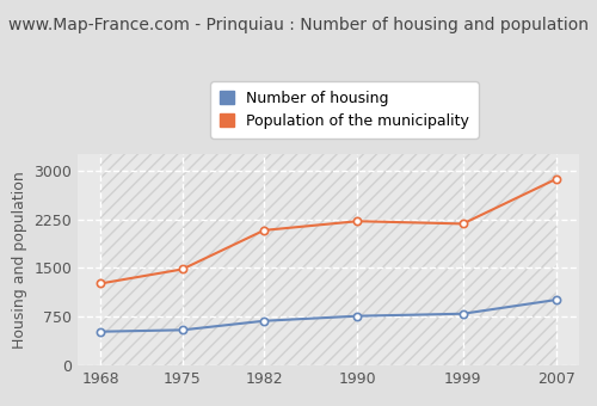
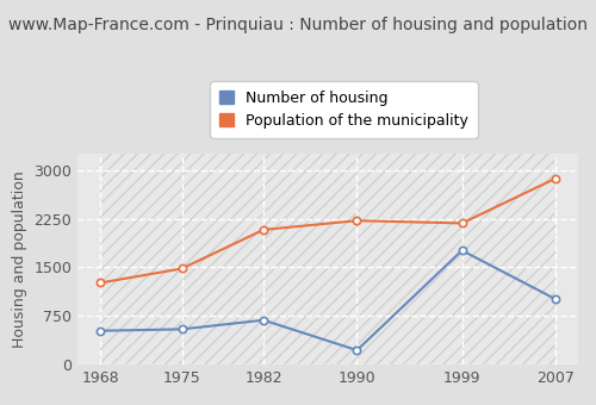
Number of housing/1990: 760 -> 220
Number of housing/1999: 800 -> 1760
